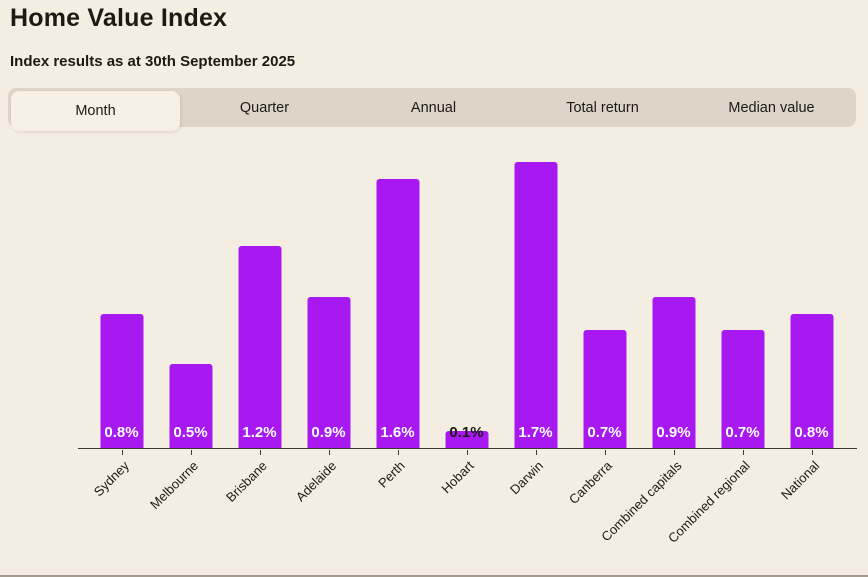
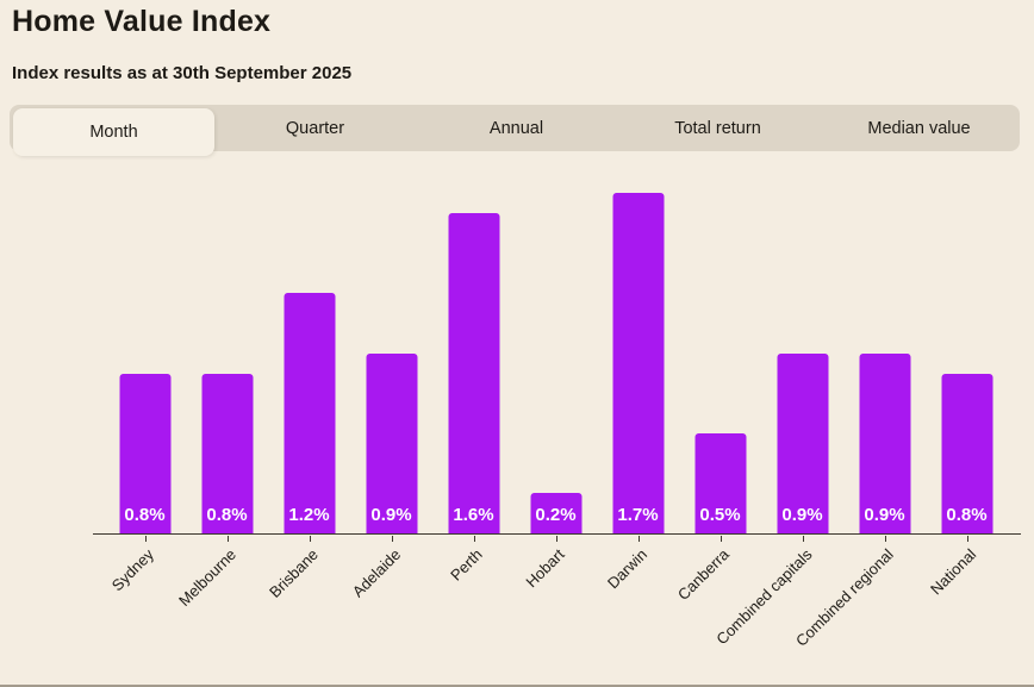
Melbourne: 0.5% -> 0.8%
Hobart: 0.1% -> 0.2%
Canberra: 0.7% -> 0.5%
Combined regional: 0.7% -> 0.9%
